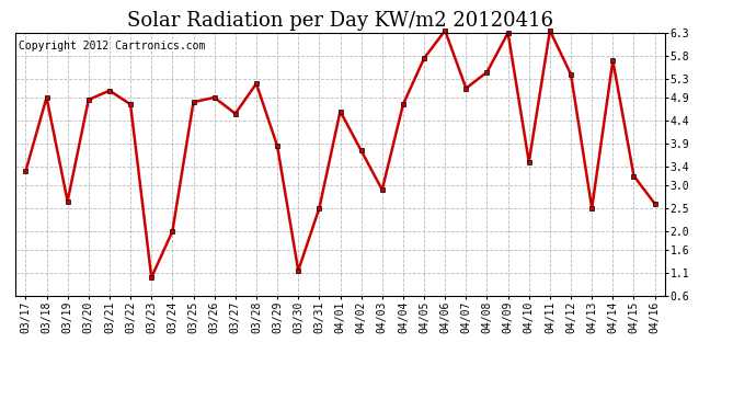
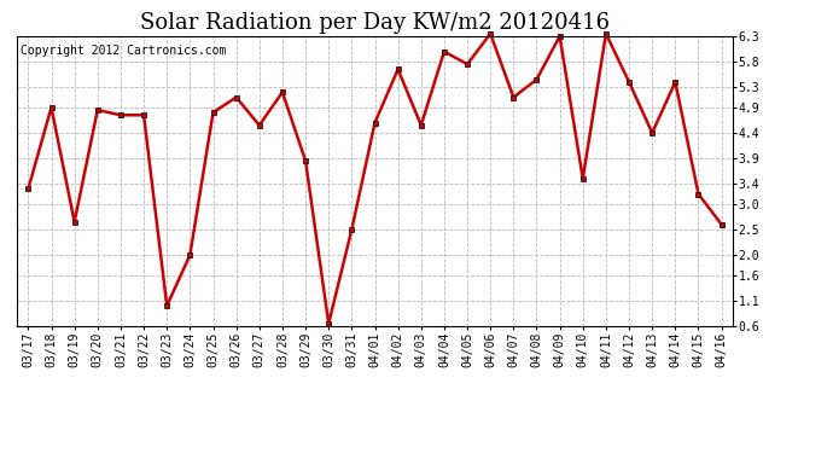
03/21: 5.05 -> 4.75
03/26: 4.90 -> 5.10
03/30: 1.15 -> 0.65
04/02: 3.75 -> 5.65
04/03: 2.90 -> 4.55
04/04: 4.75 -> 6.00
04/13: 2.50 -> 4.40
04/14: 5.70 -> 5.40
